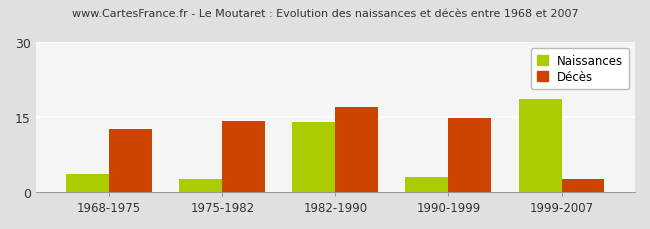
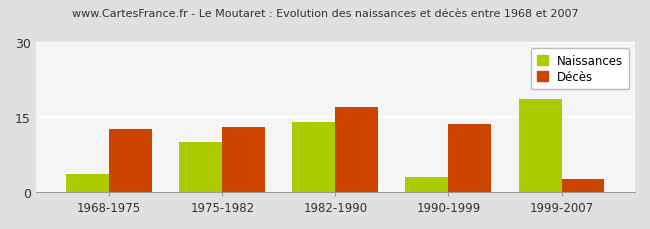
Naissances/1975-1982: 2.5 -> 10.0
Décès/1975-1982: 14.2 -> 13.0
Décès/1990-1999: 14.7 -> 13.5
